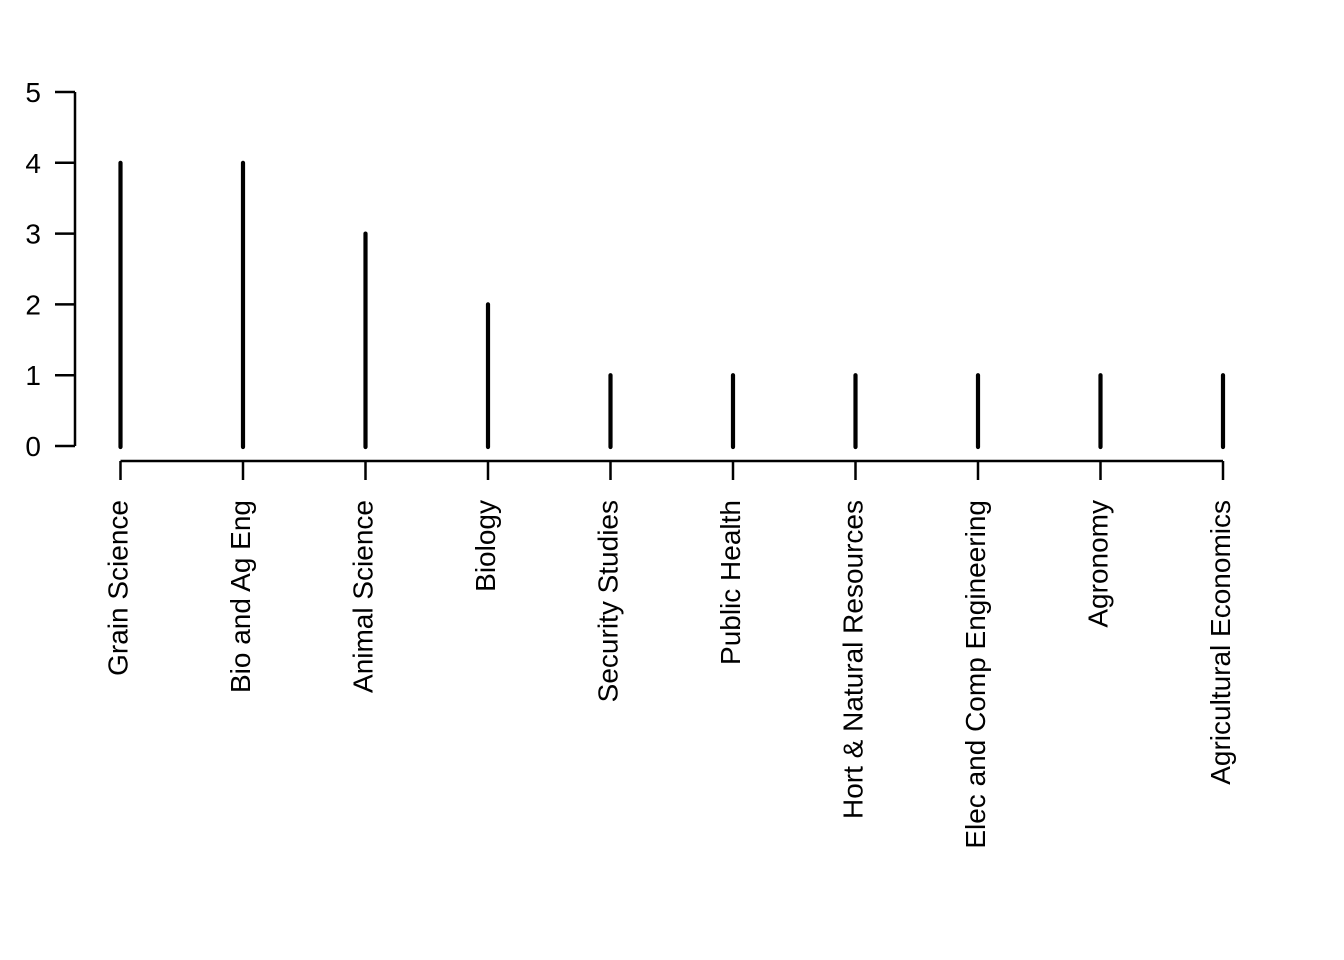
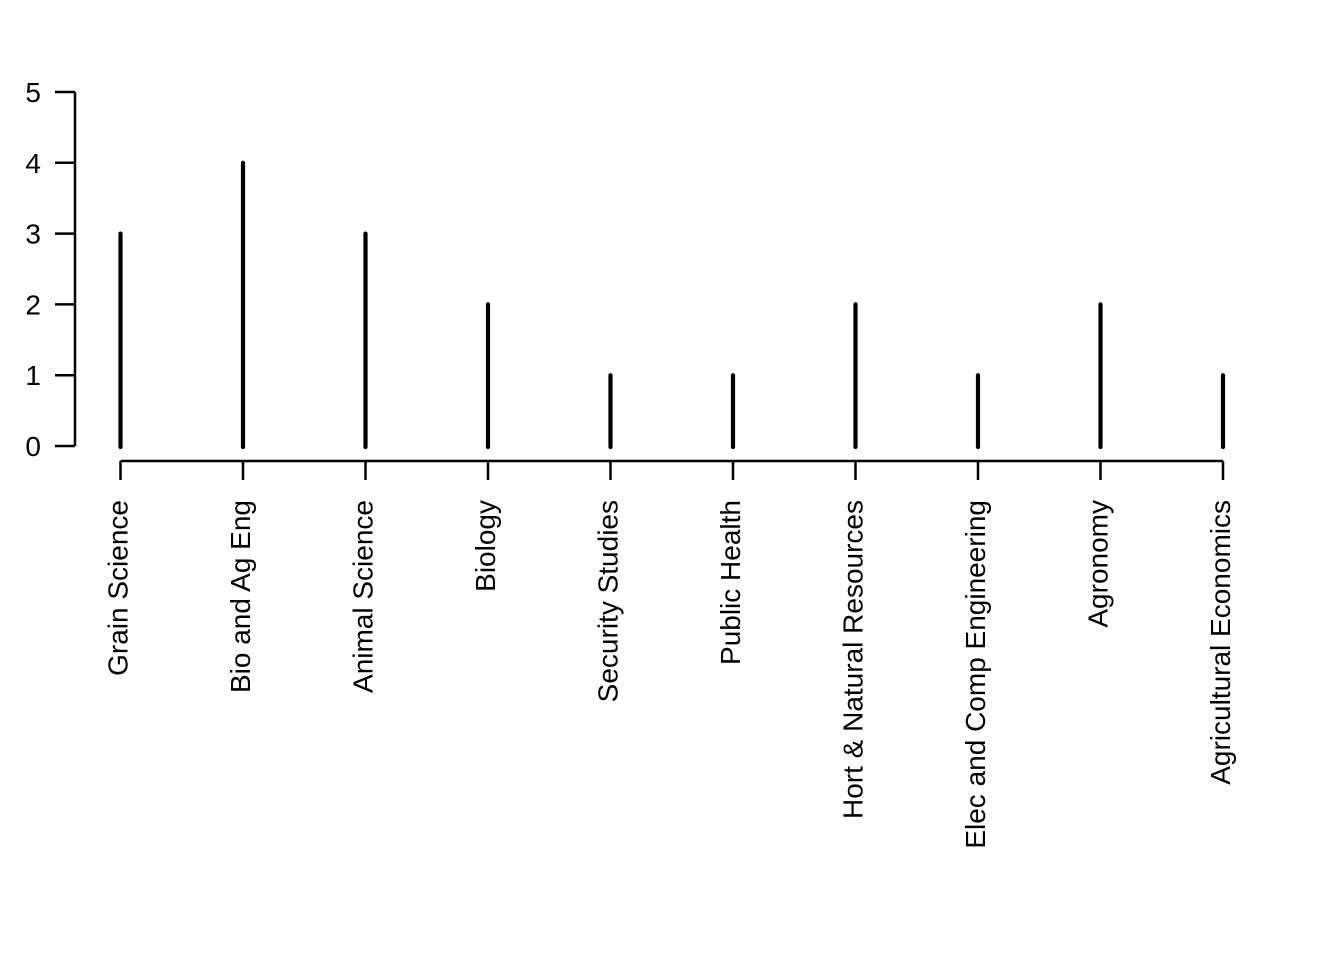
Grain Science: 4 -> 3
Hort & Natural Resources: 1 -> 2
Agronomy: 1 -> 2
